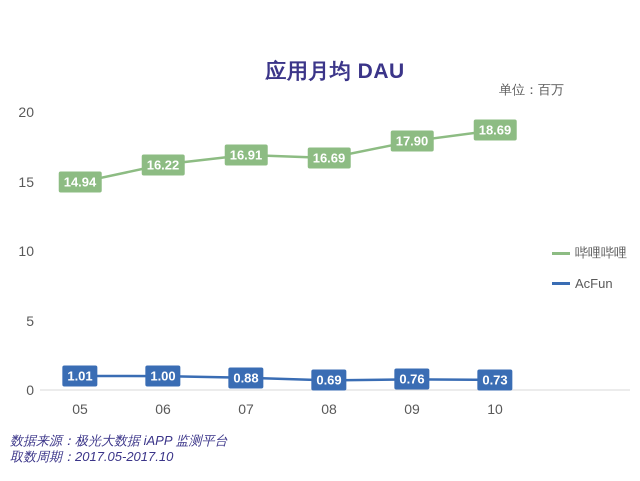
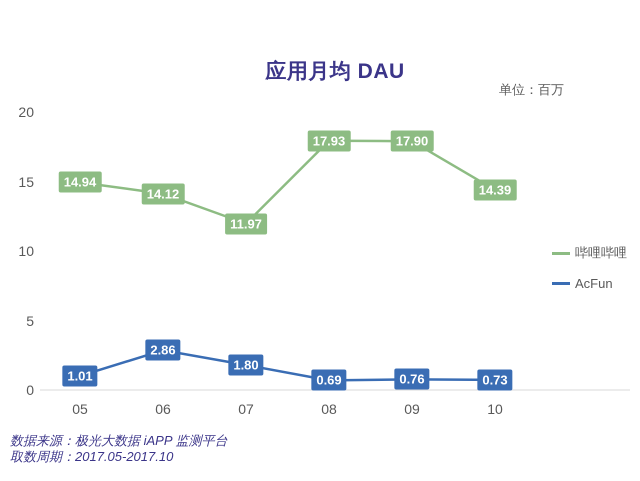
哔哩哔哩/06: 16.22 -> 14.12
AcFun/06: 1.00 -> 2.86
哔哩哔哩/07: 16.91 -> 11.97
AcFun/07: 0.88 -> 1.80
哔哩哔哩/08: 16.69 -> 17.93
哔哩哔哩/10: 18.69 -> 14.39
